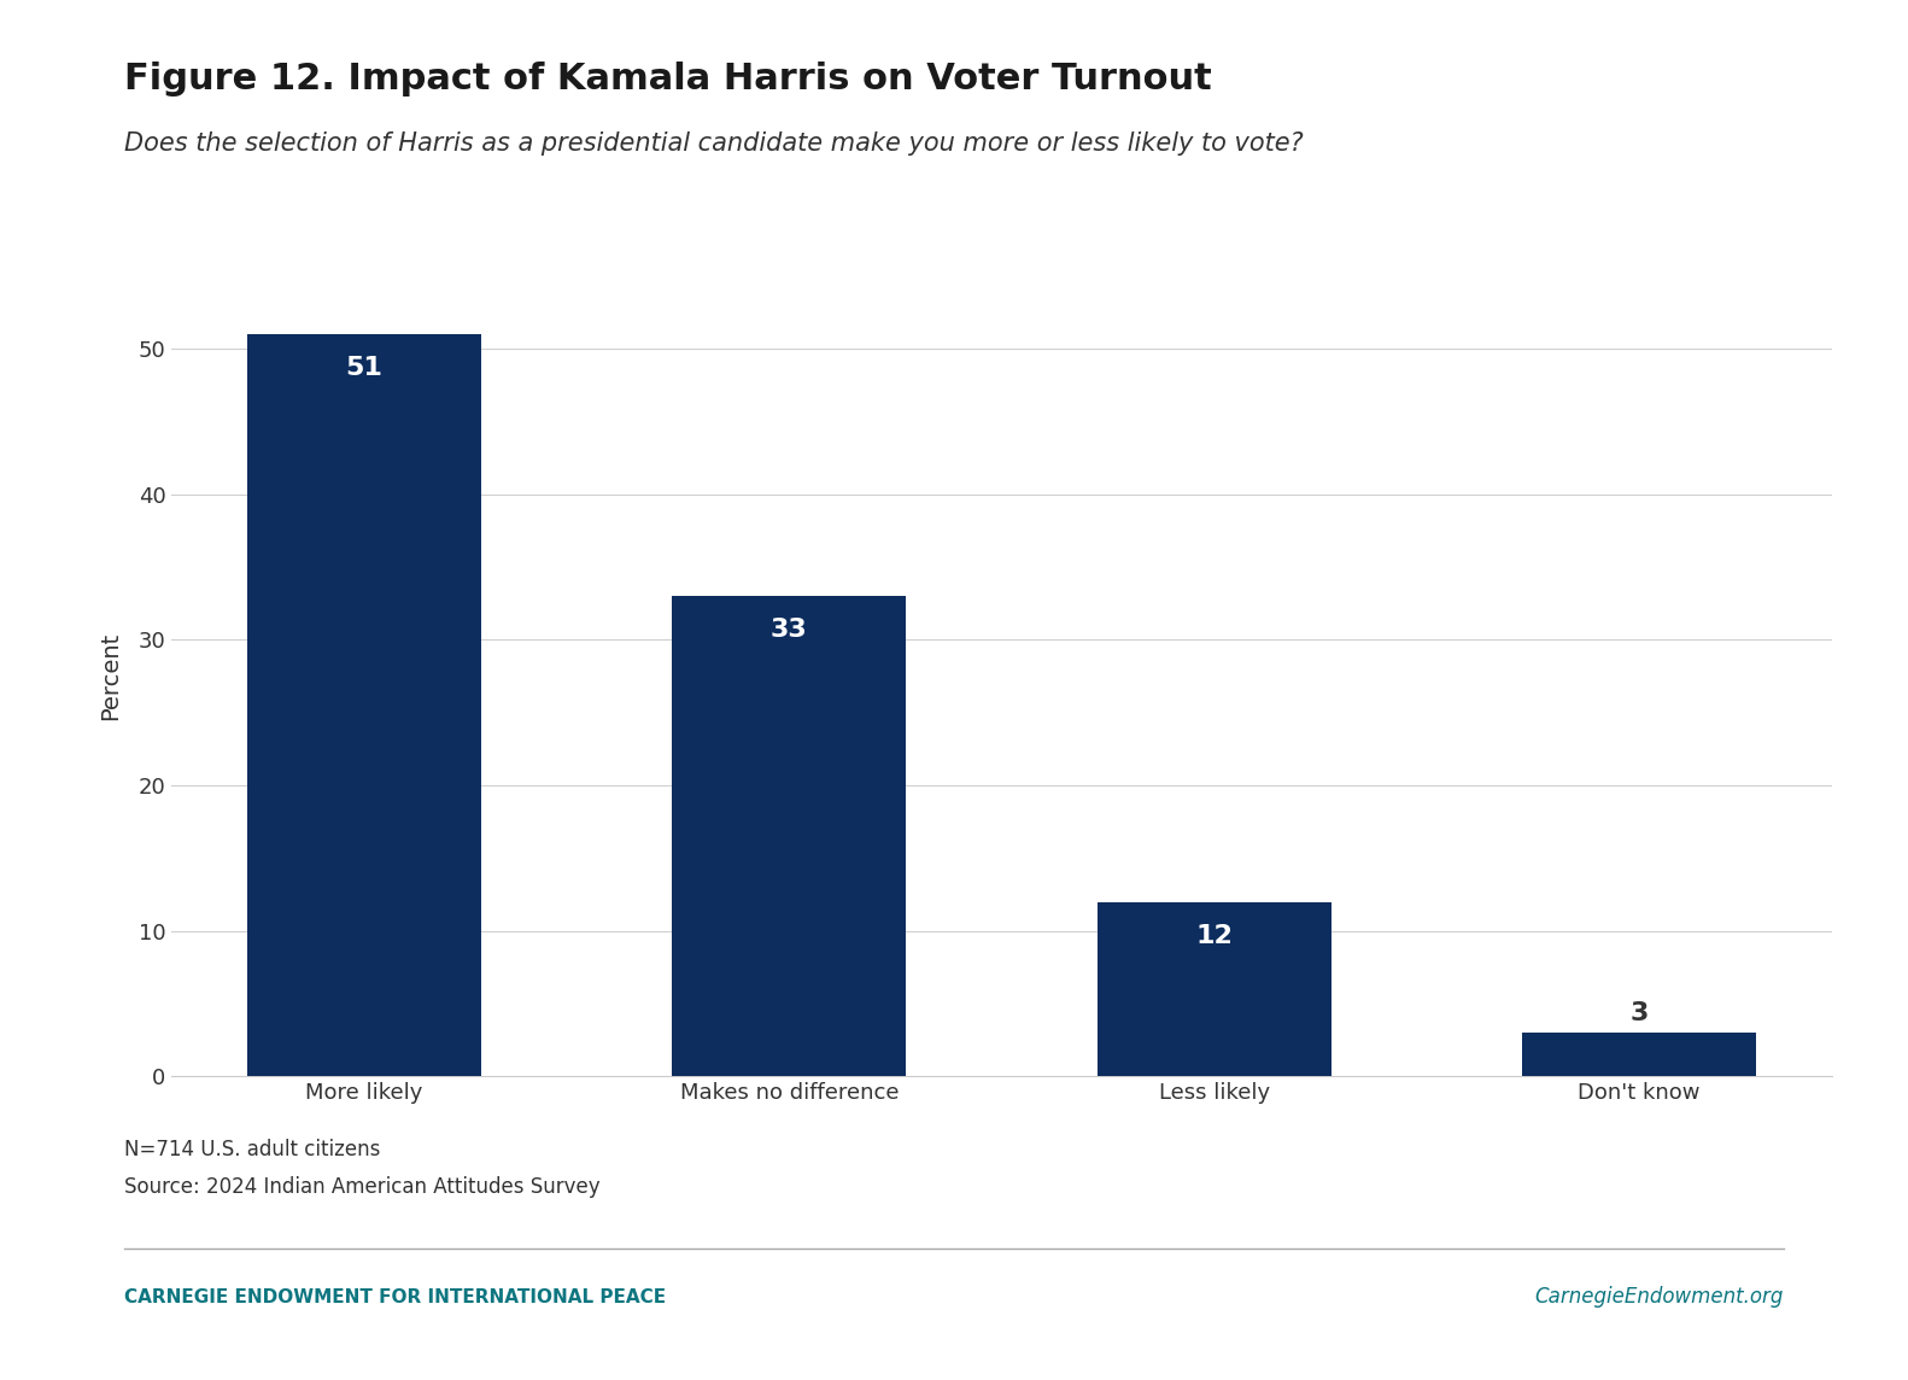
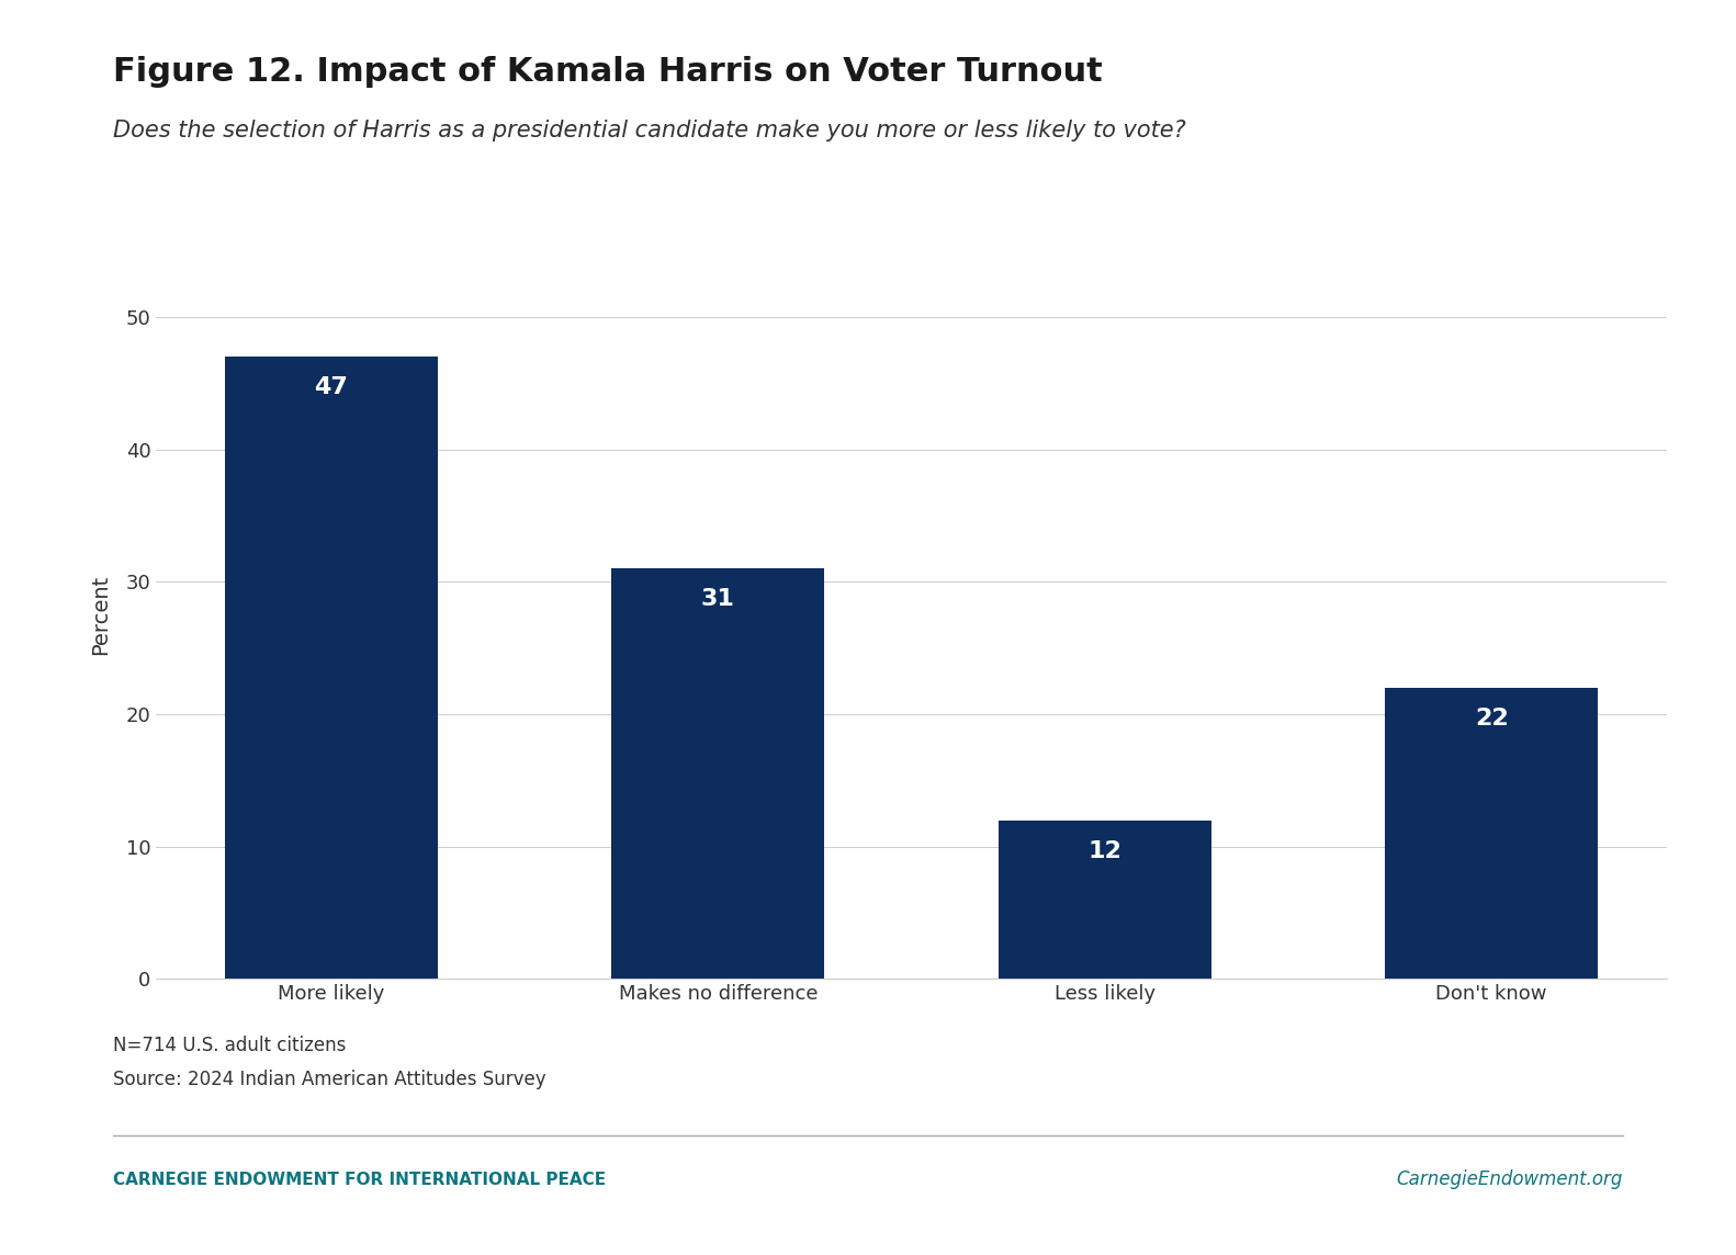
More likely: 51 -> 47
Makes no difference: 33 -> 31
Don't know: 3 -> 22
